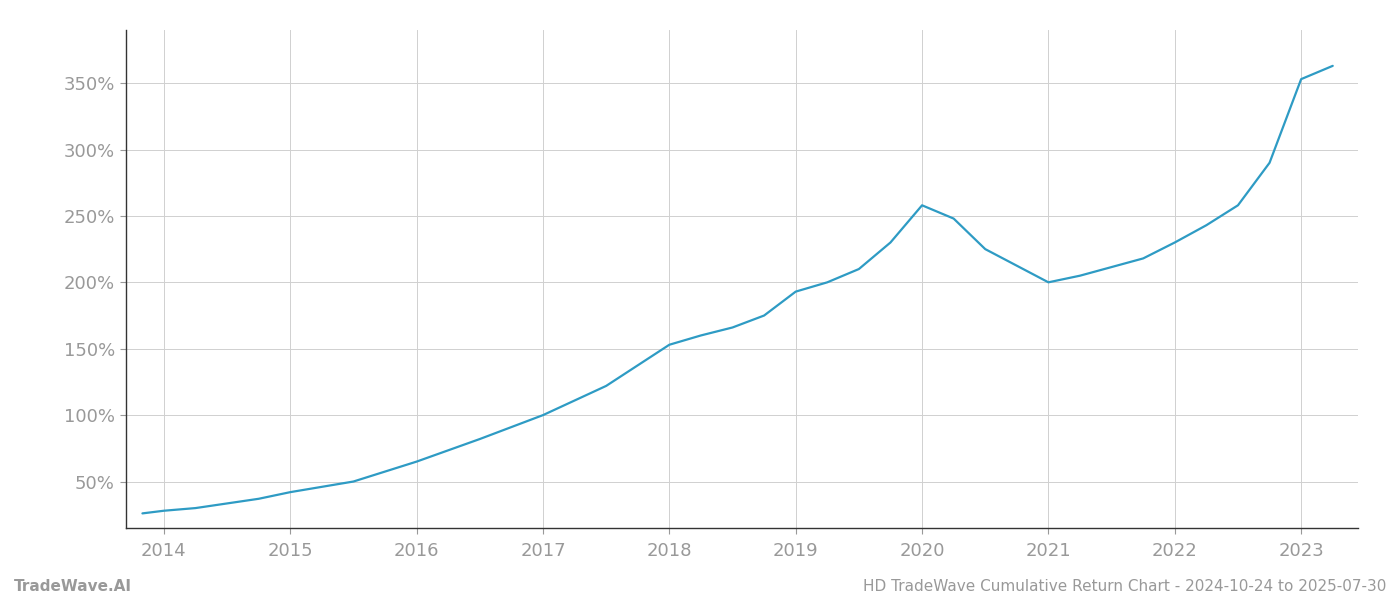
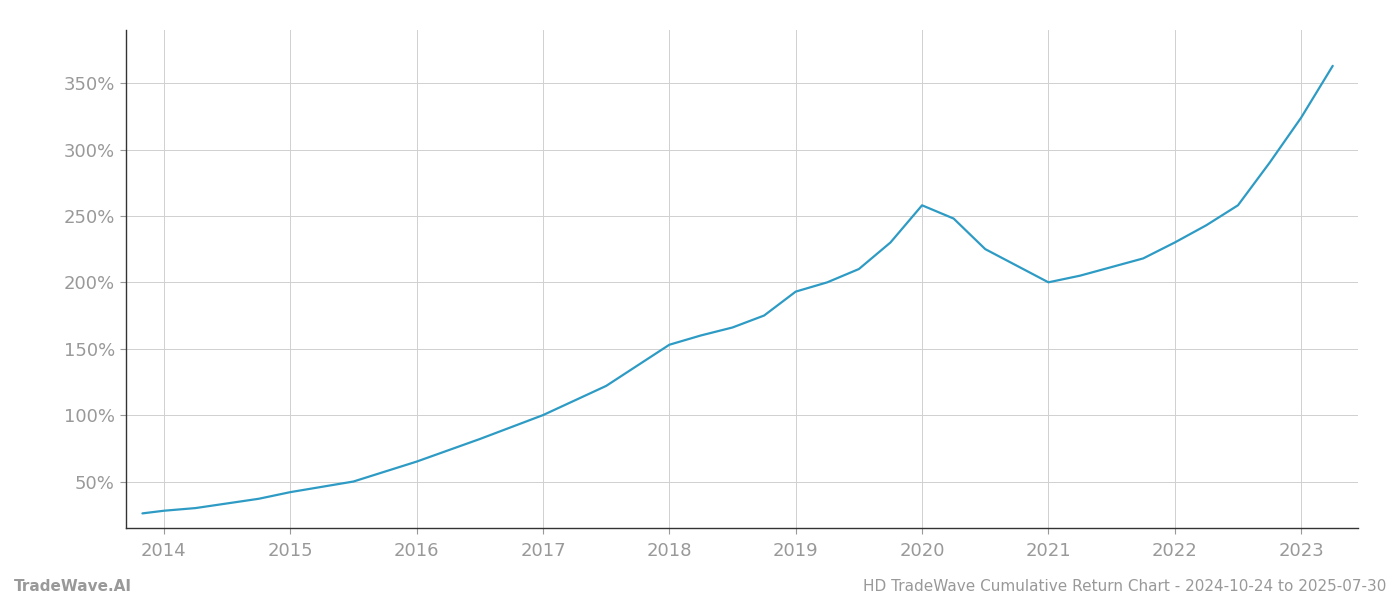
2023: 353% -> 324%
